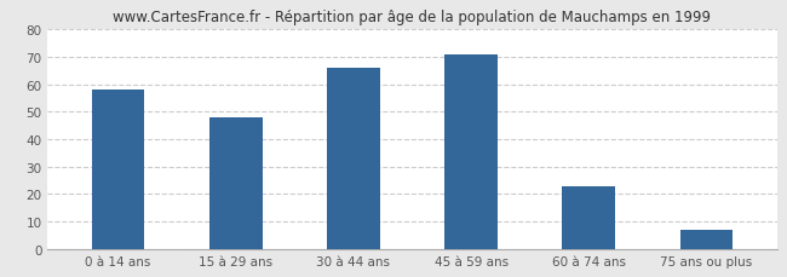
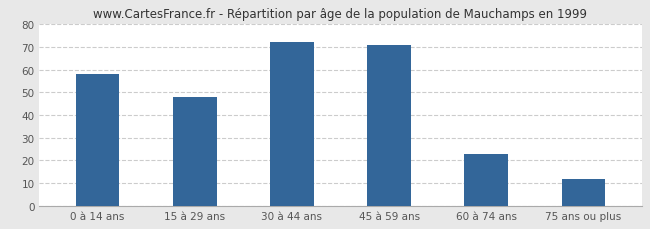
30 à 44 ans: 66 -> 72
75 ans ou plus: 7 -> 12
